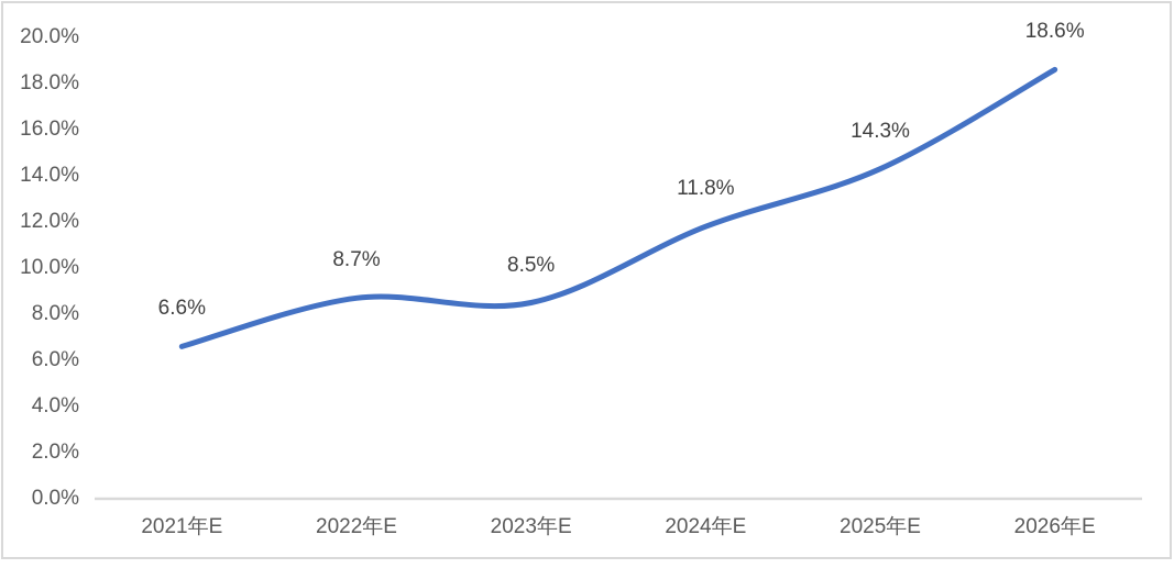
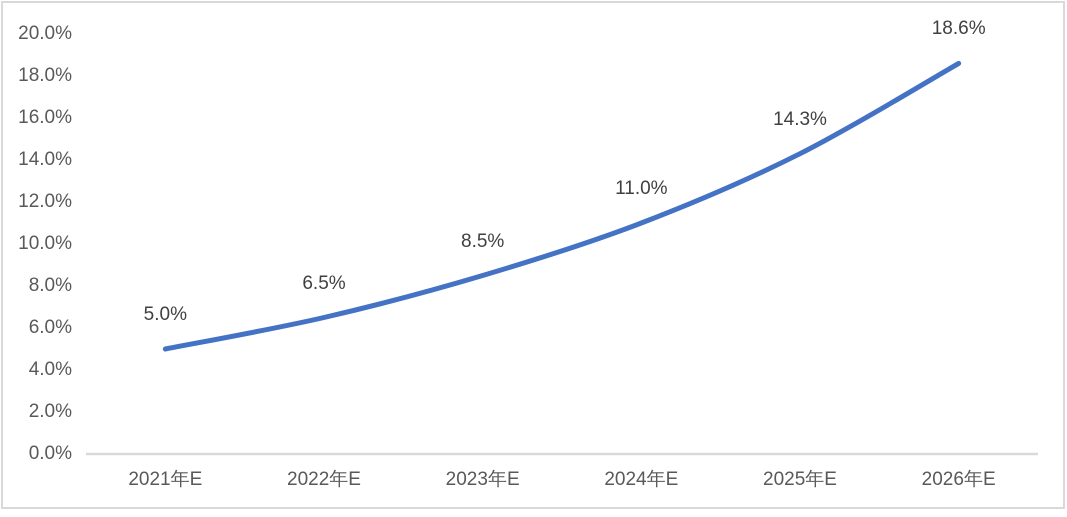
2021年E: 6.6% -> 5.0%
2022年E: 8.7% -> 6.5%
2024年E: 11.8% -> 11.0%
